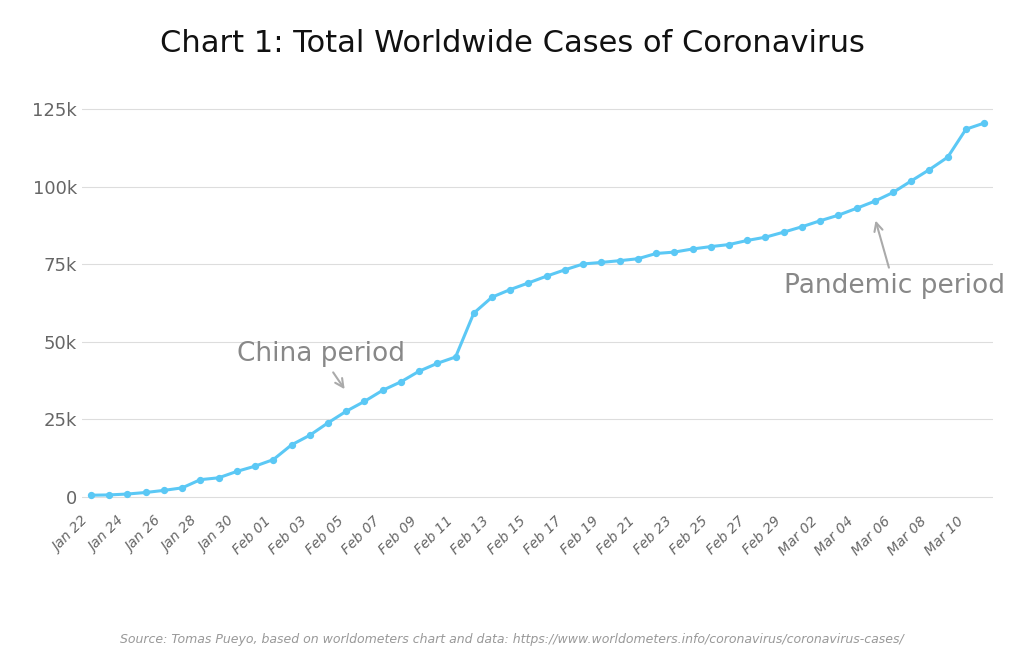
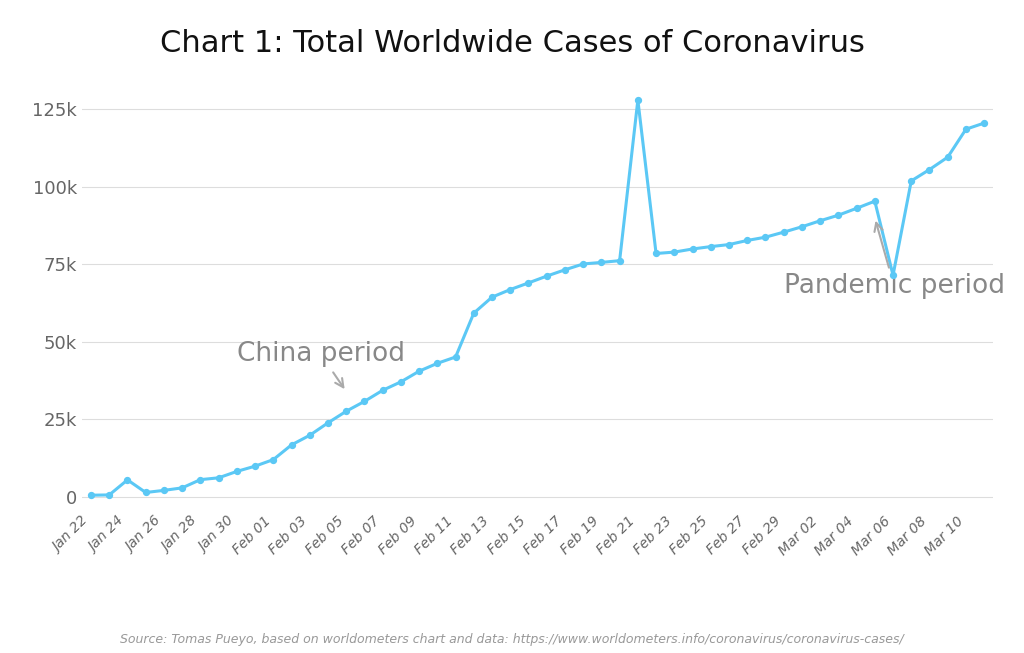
Jan 24: 0.9k -> 5.5k
Feb 21: 76.8k -> 128.0k
Mar 06: 98.2k -> 71.5k
